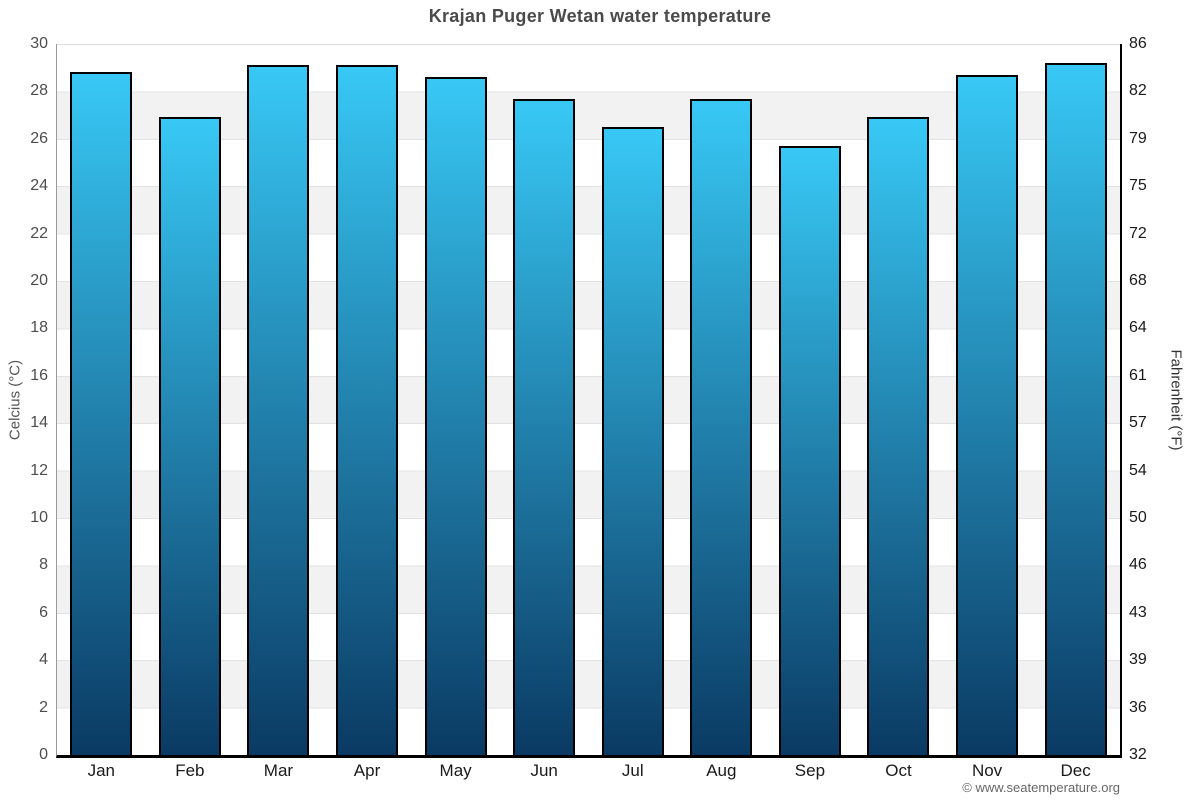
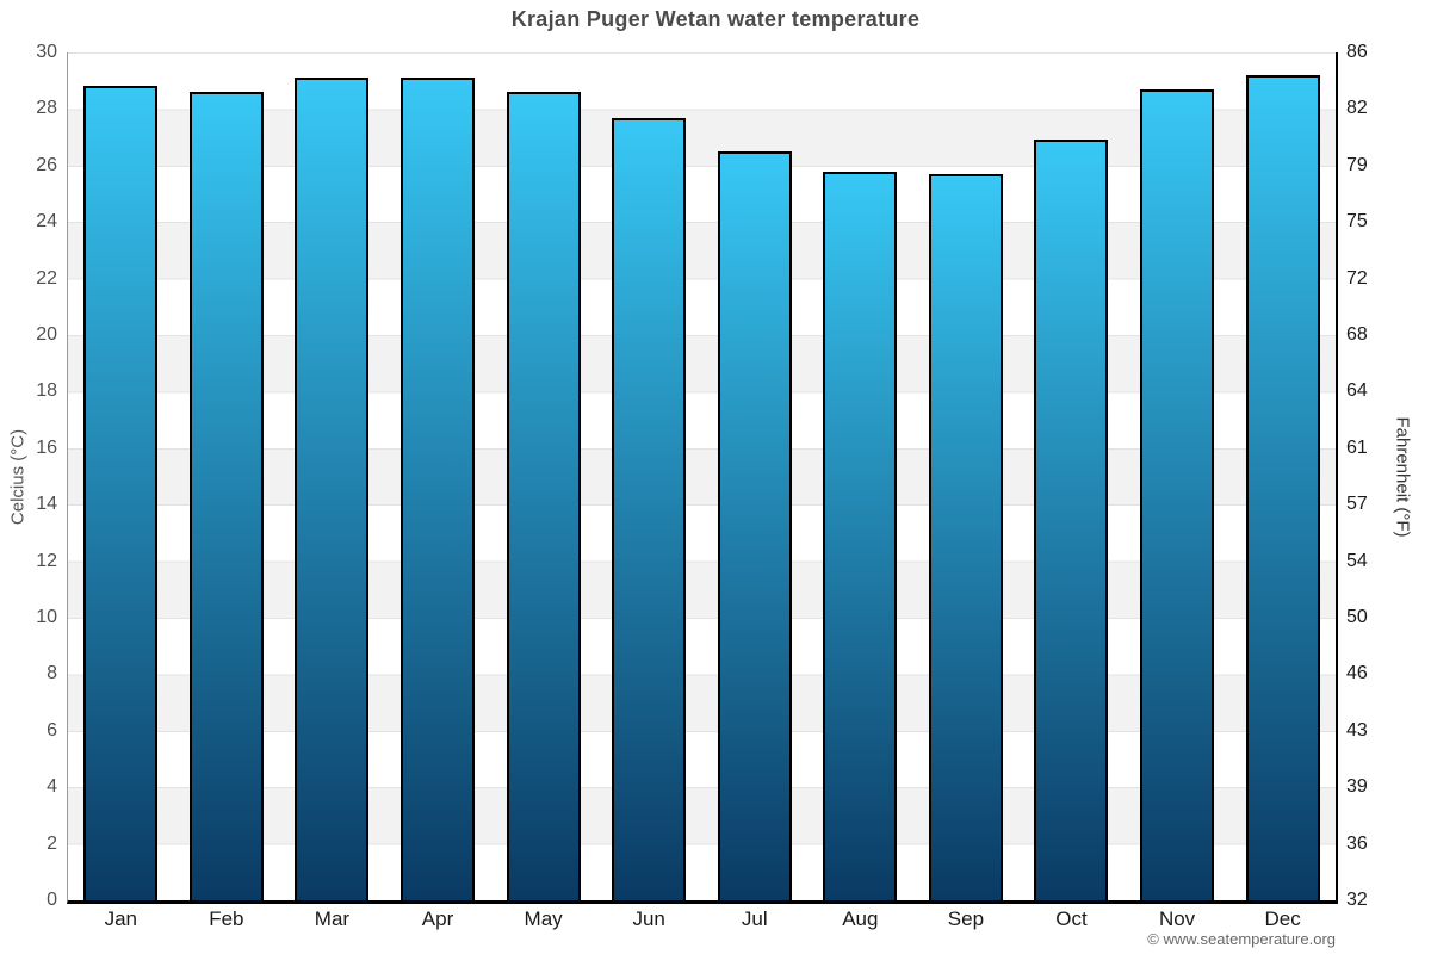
Feb: 26.9 -> 28.6
Aug: 27.7 -> 25.8
